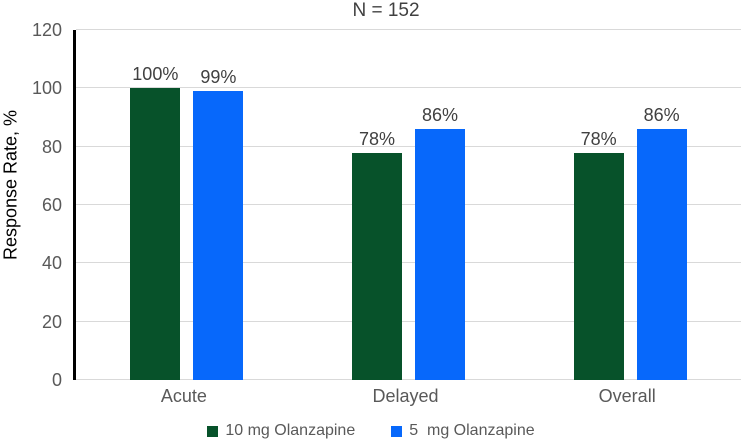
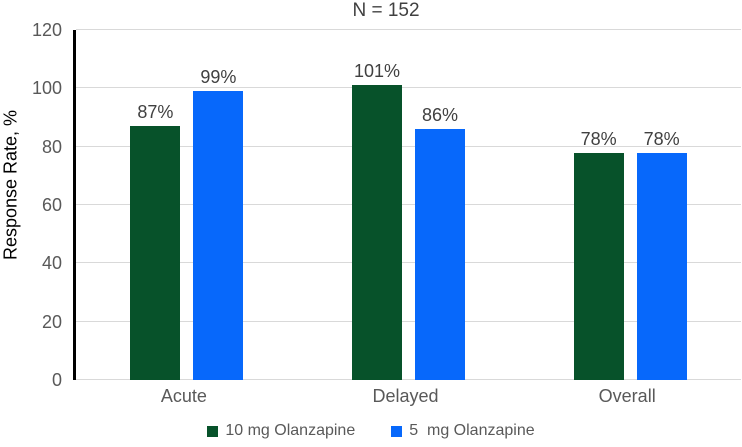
10 mg Olanzapine/Acute: 100% -> 87%
10 mg Olanzapine/Delayed: 78% -> 101%
5 mg Olanzapine/Overall: 86% -> 78%
